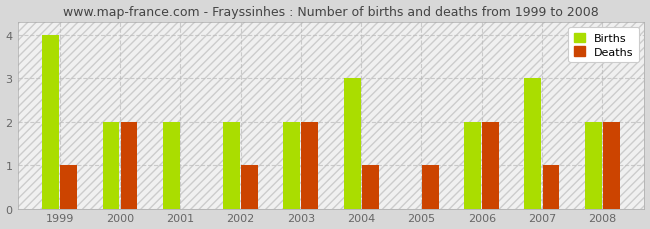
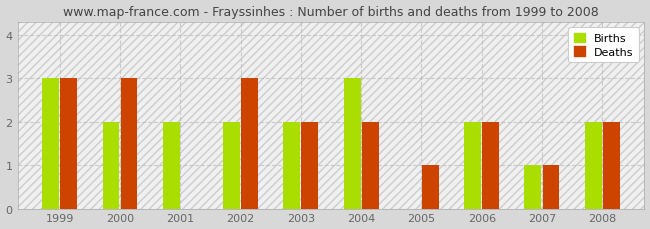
Births/1999: 4 -> 3
Deaths/1999: 1 -> 3
Deaths/2000: 2 -> 3
Deaths/2002: 1 -> 3
Deaths/2004: 1 -> 2
Births/2007: 3 -> 1
